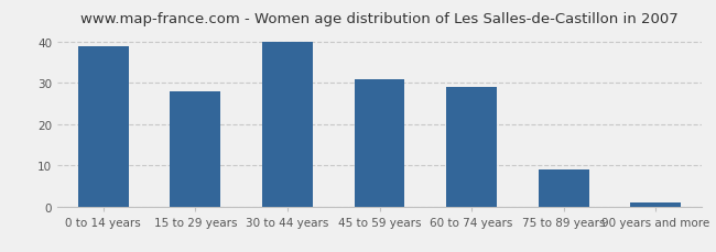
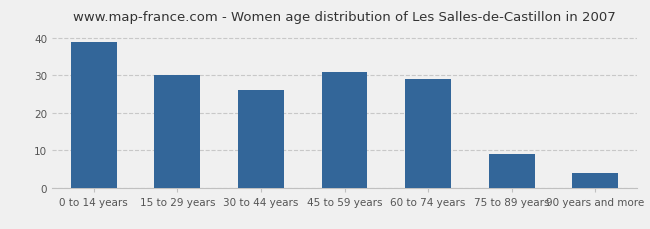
15 to 29 years: 28 -> 30
30 to 44 years: 40 -> 26
90 years and more: 1 -> 4
